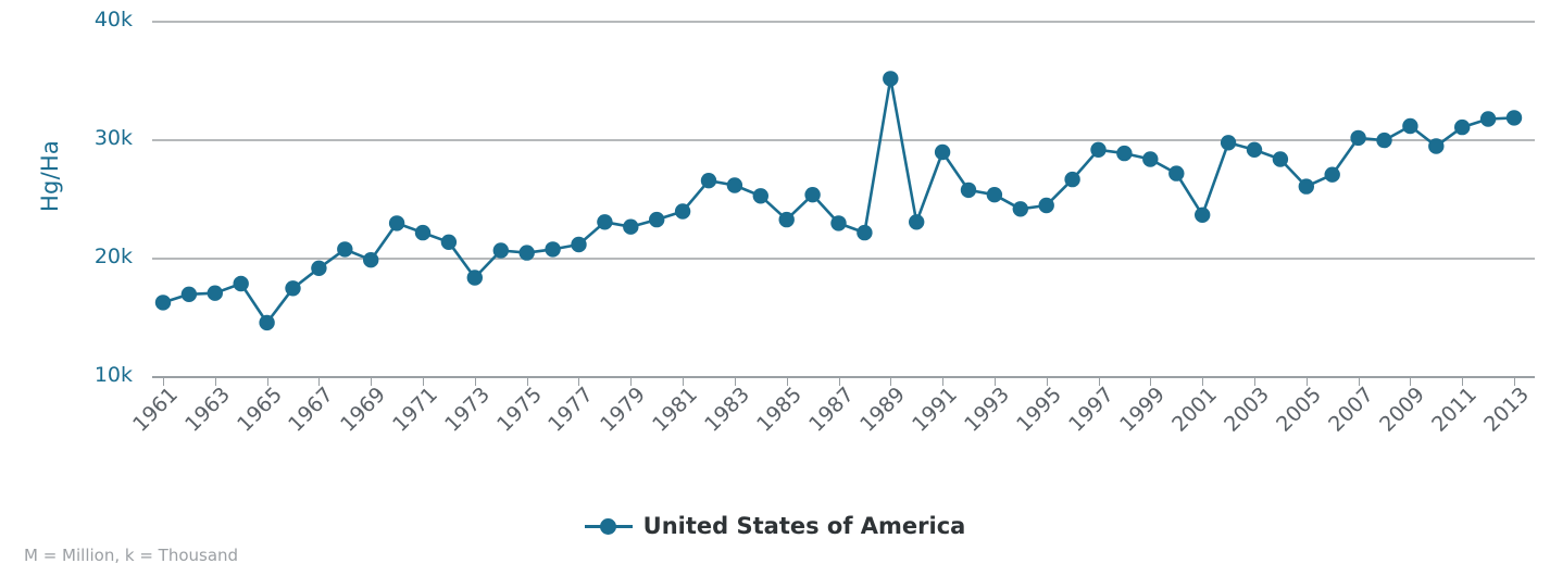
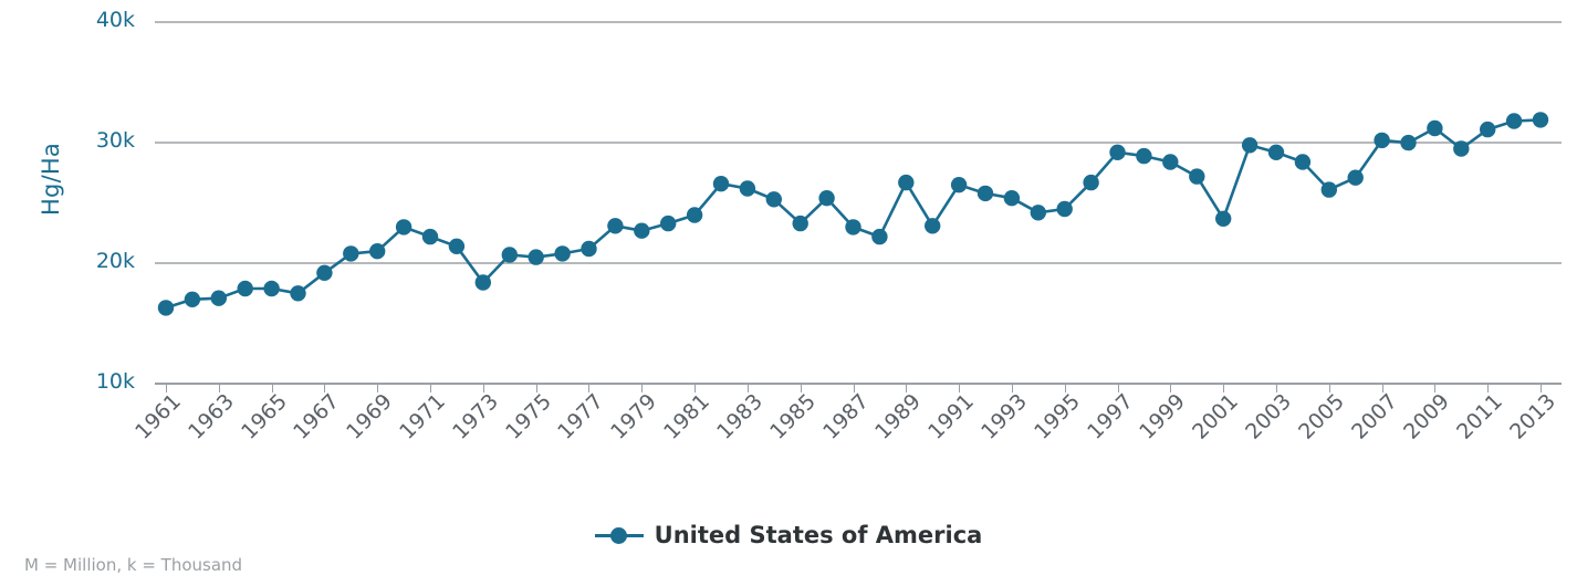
1965: 14.5k -> 17.8k
1969: 19.8k -> 20.9k
1989: 35.1k -> 26.6k
1991: 28.9k -> 26.4k
